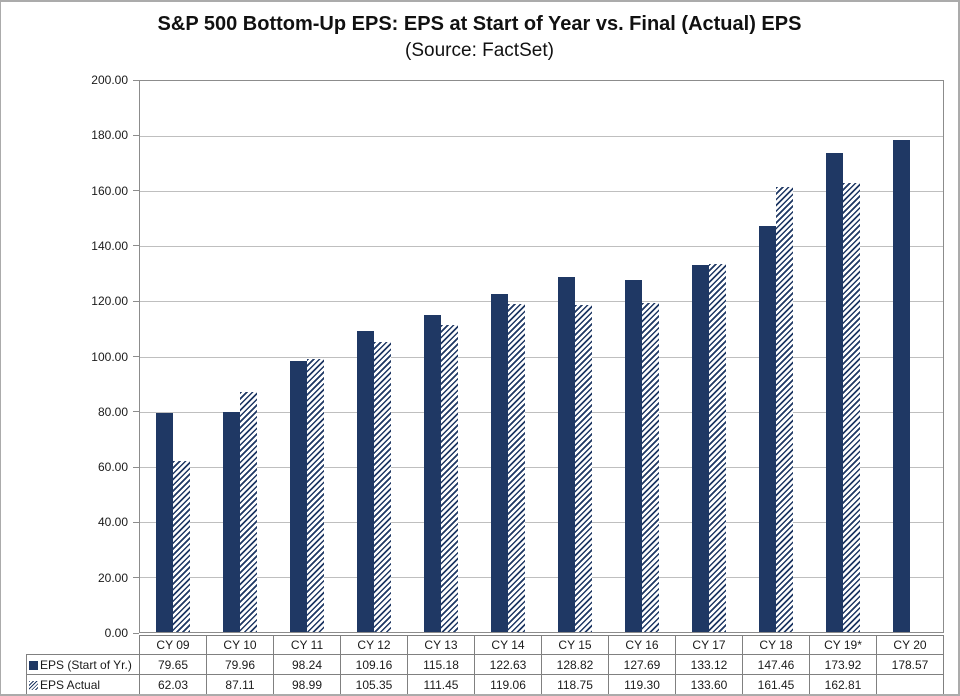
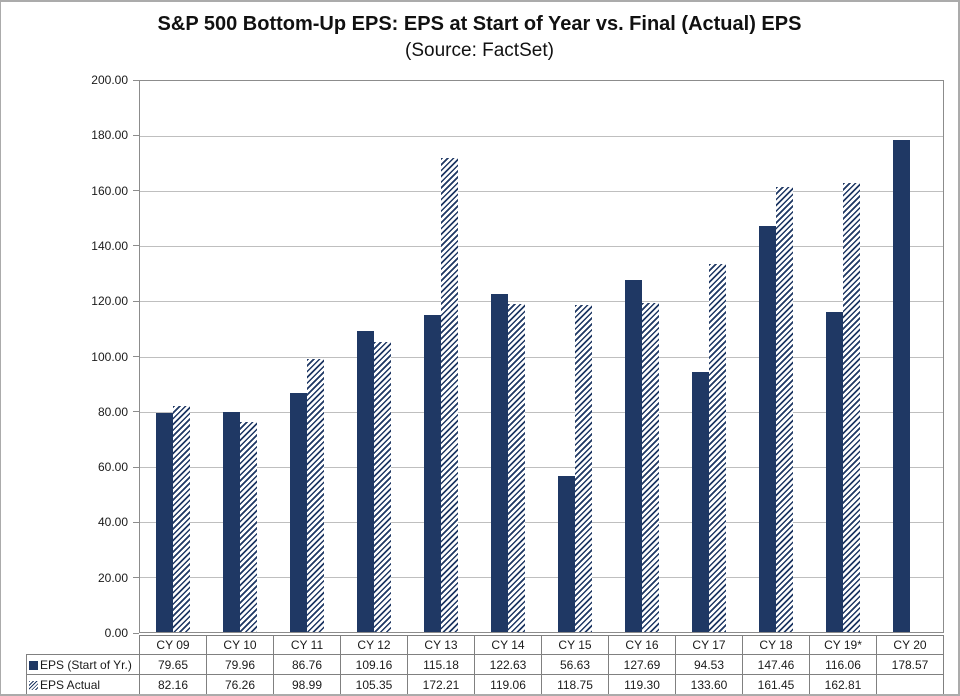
EPS Actual/CY 09: 62.03 -> 82.16
EPS Actual/CY 10: 87.11 -> 76.26
EPS (Start of Yr.)/CY 11: 98.24 -> 86.76
EPS Actual/CY 13: 111.45 -> 172.21
EPS (Start of Yr.)/CY 15: 128.82 -> 56.63
EPS (Start of Yr.)/CY 17: 133.12 -> 94.53
EPS (Start of Yr.)/CY 19*: 173.92 -> 116.06
